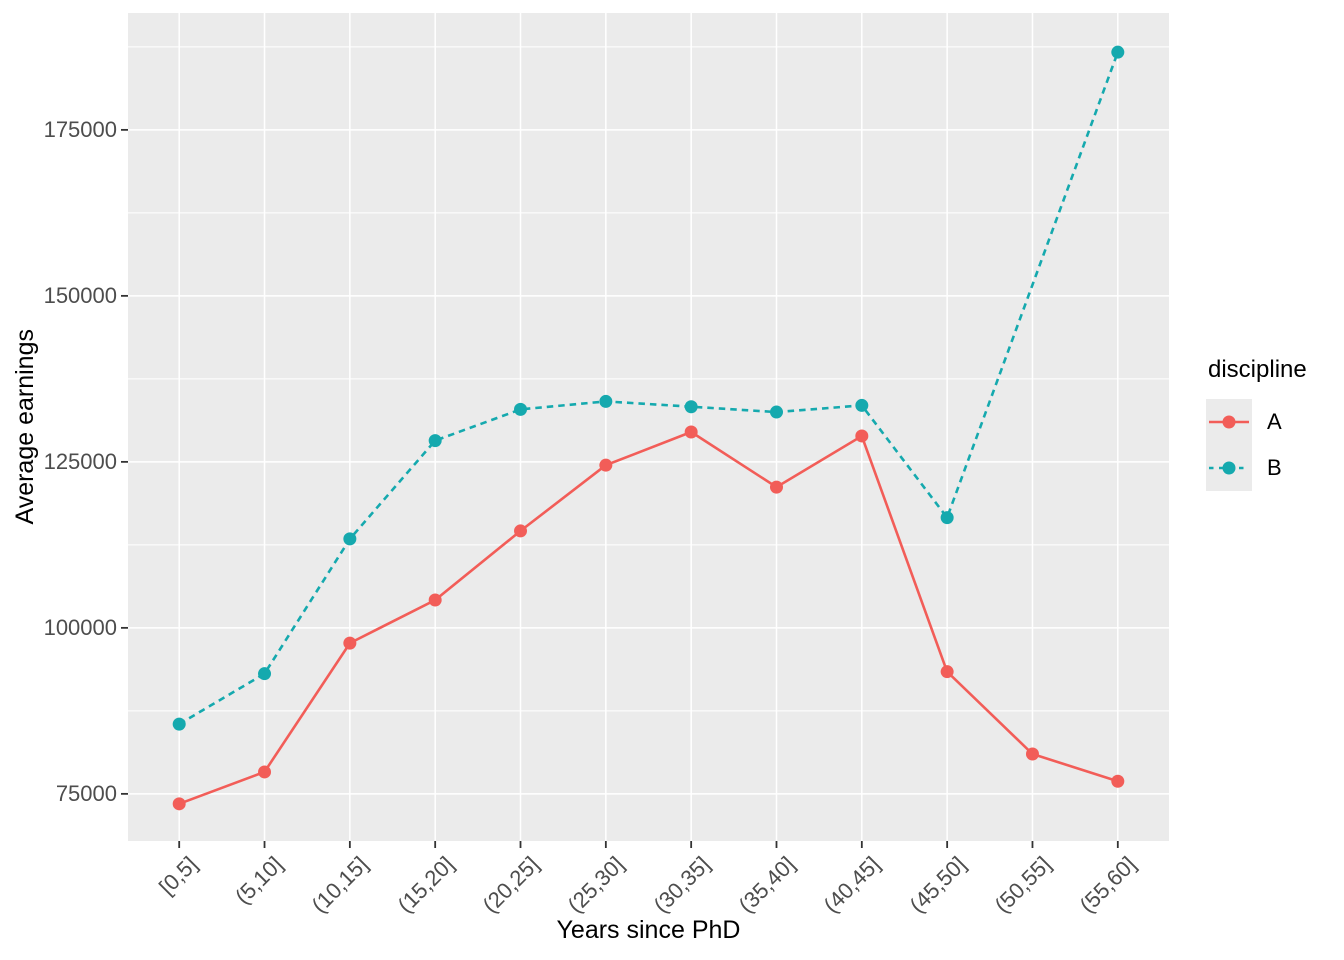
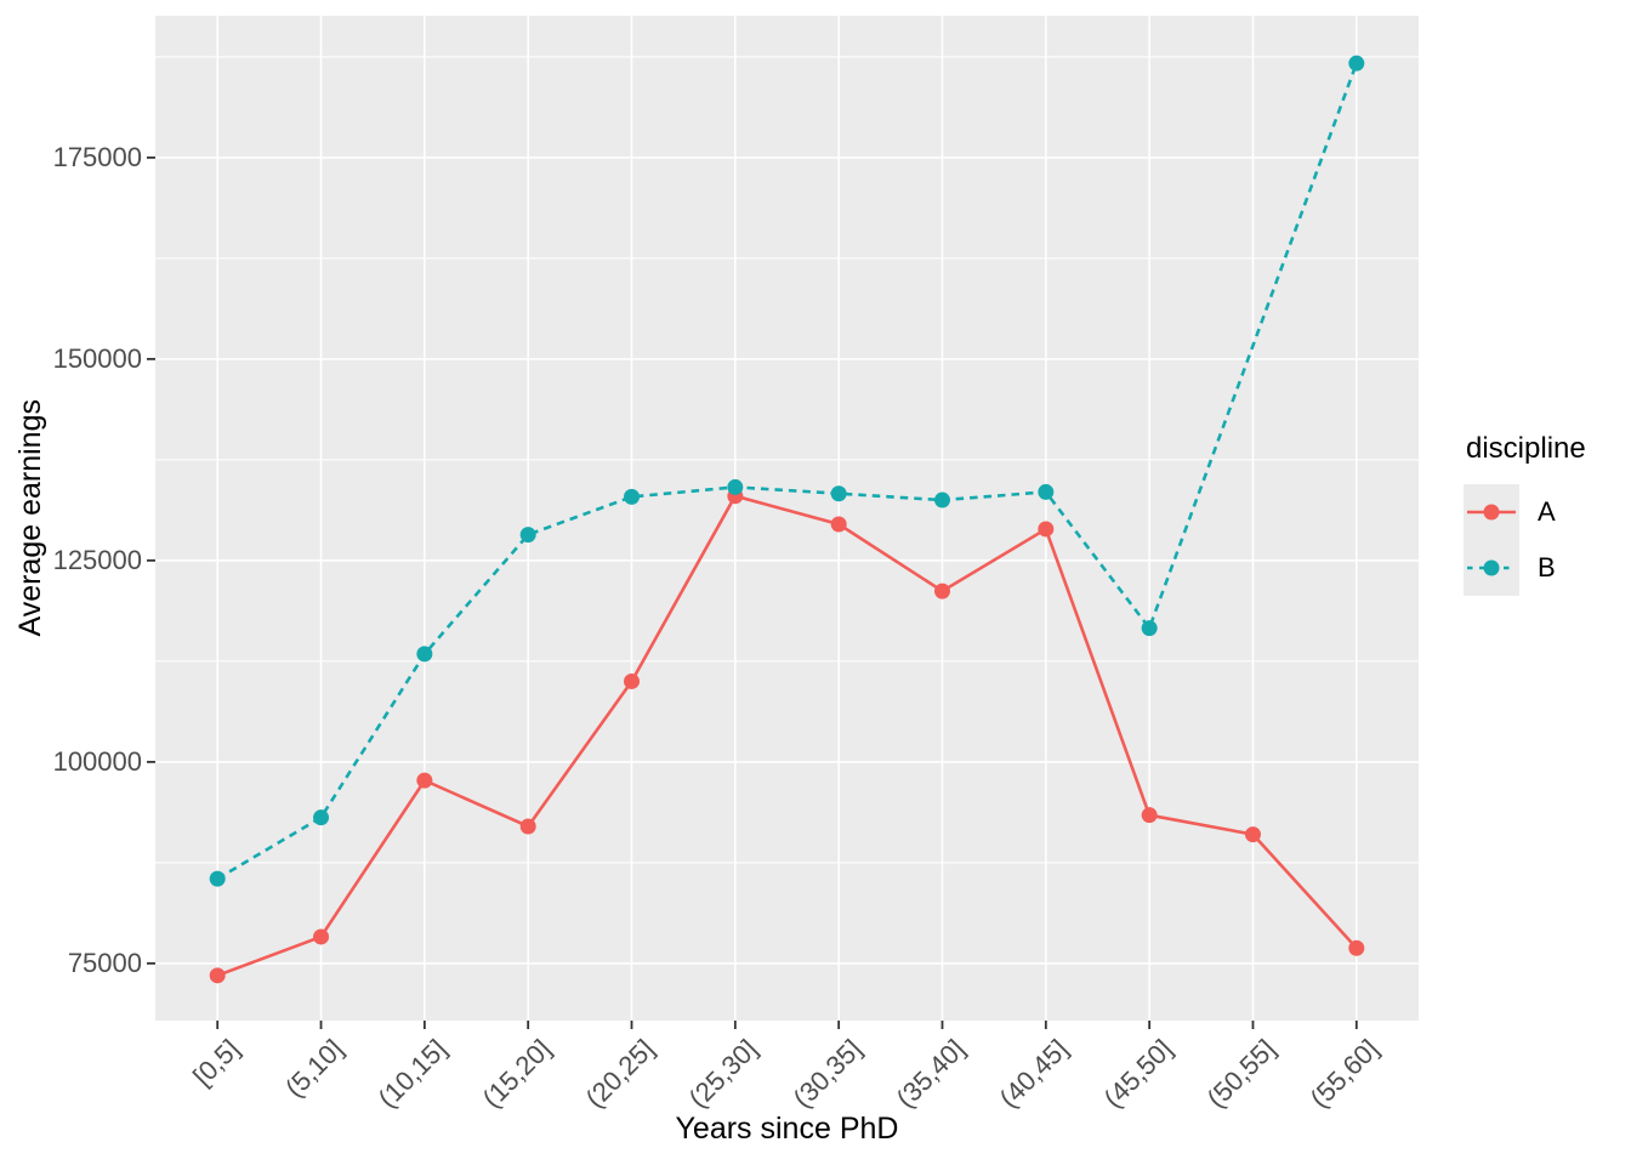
A/(15,20]: 104000 -> 92000
A/(20,25]: 115000 -> 110000
A/(25,30]: 124000 -> 133000
A/(50,55]: 81000 -> 91000
